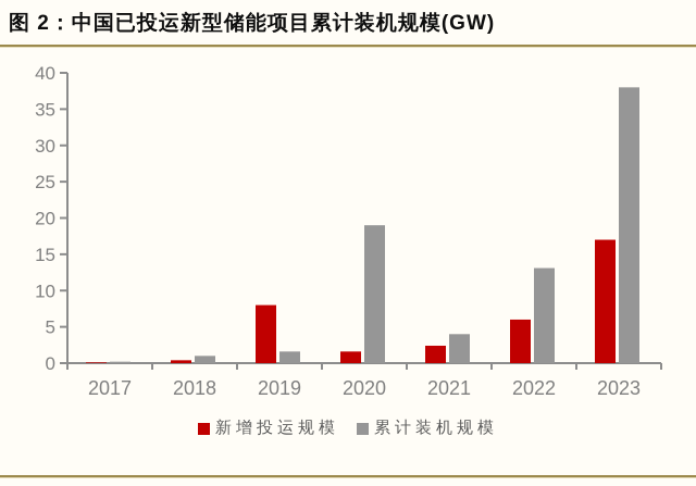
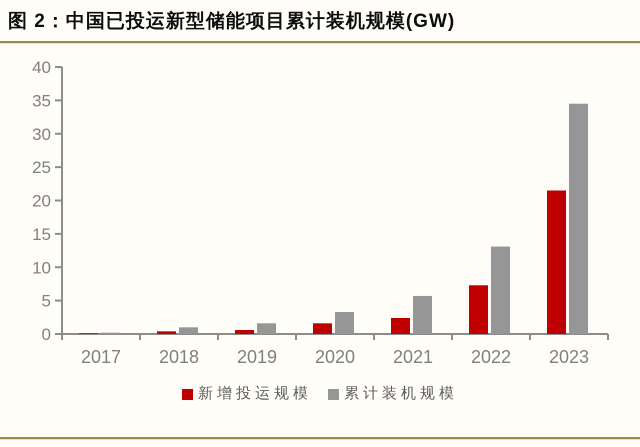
新增投运规模/2019: 8 -> 1
累计装机规模/2020: 19 -> 3
累计装机规模/2021: 4 -> 6
新增投运规模/2022: 6 -> 7
新增投运规模/2023: 17 -> 22
累计装机规模/2023: 38 -> 34
